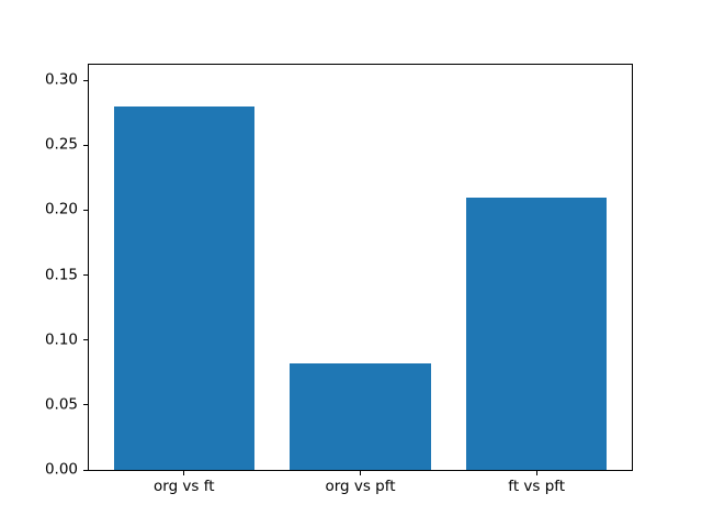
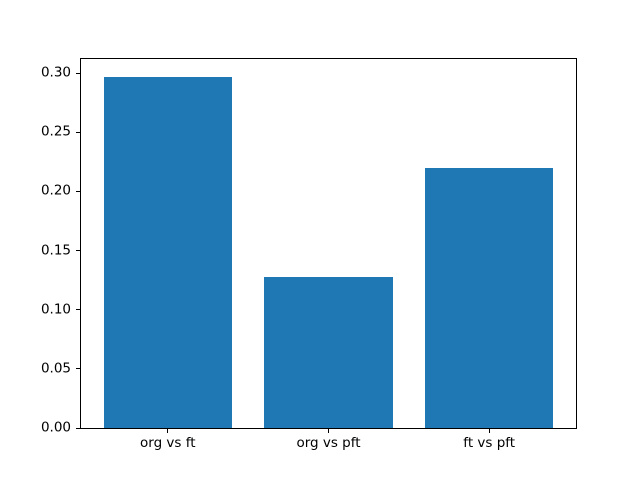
org vs ft: 0.280 -> 0.297
org vs pft: 0.082 -> 0.128
ft vs pft: 0.210 -> 0.220
